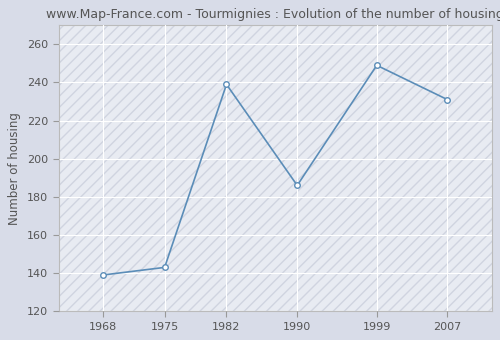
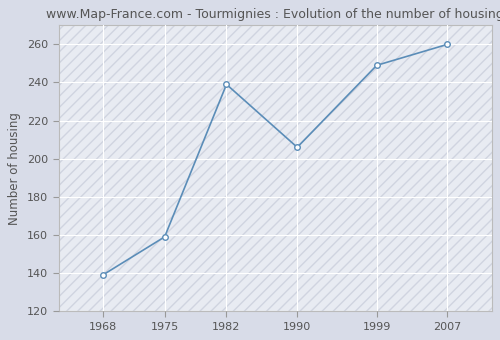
1975: 143 -> 159
1990: 186 -> 206
2007: 231 -> 260
